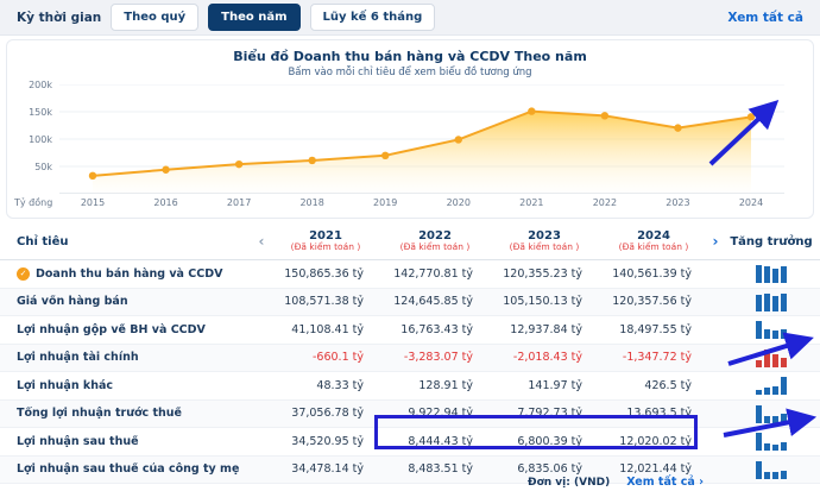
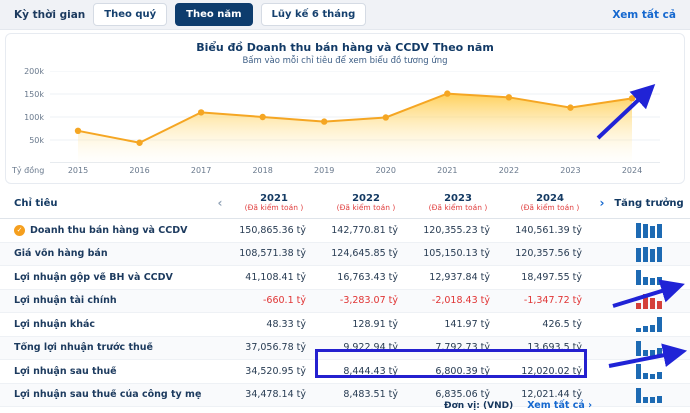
2015: 30k -> 70k
2017: 50k -> 110k
2018: 60k -> 100k
2019: 70k -> 90k
